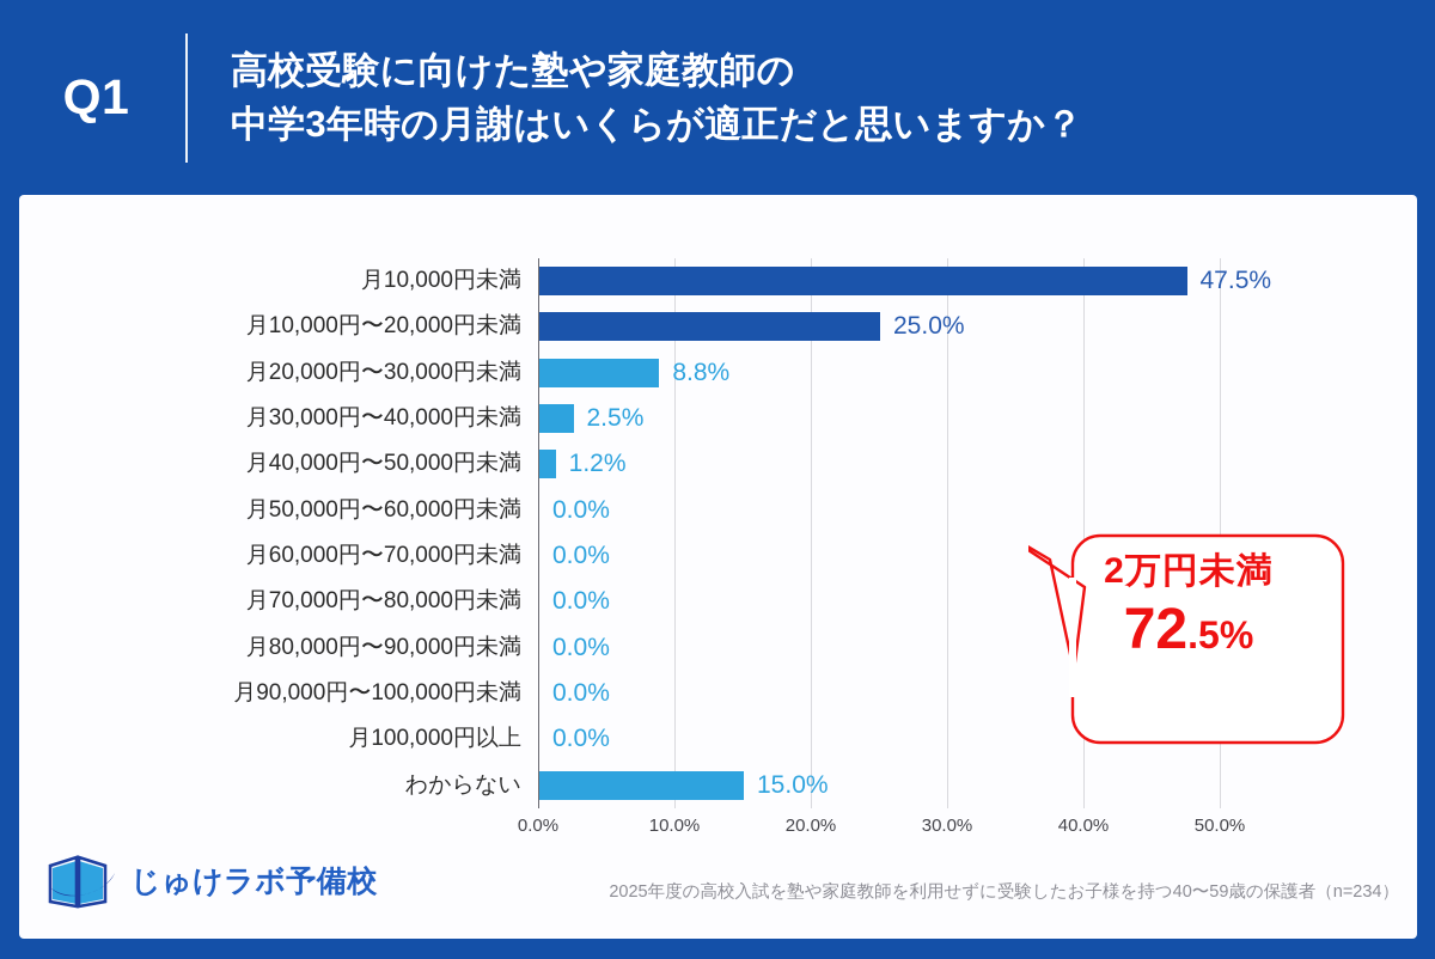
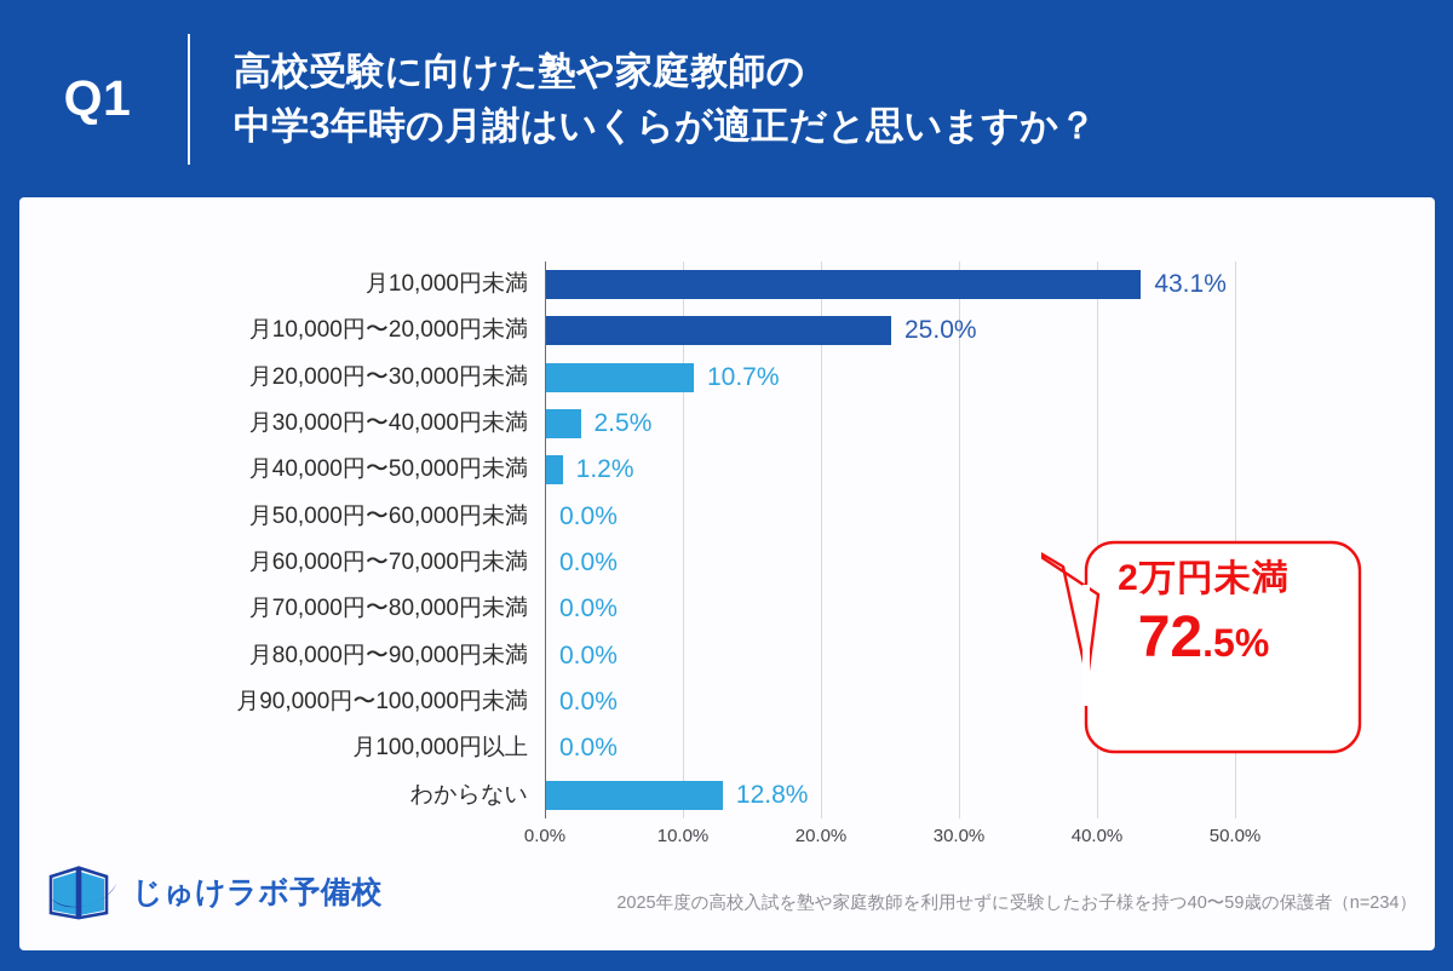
月10,000円未満: 47.5% -> 43.1%
月20,000円〜30,000円未満: 8.8% -> 10.7%
わからない: 15.0% -> 12.8%
